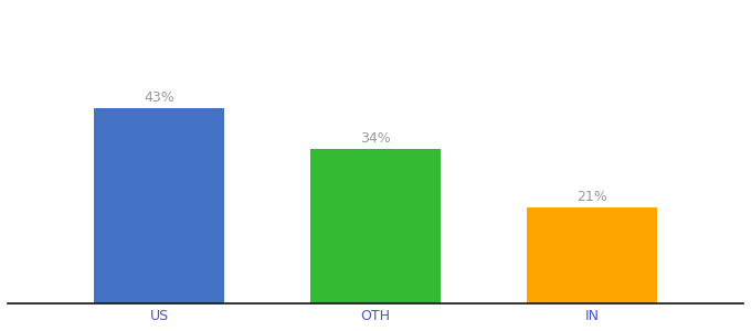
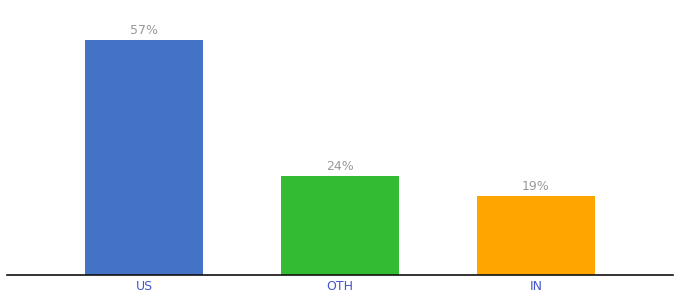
US: 43% -> 57%
OTH: 34% -> 24%
IN: 21% -> 19%
